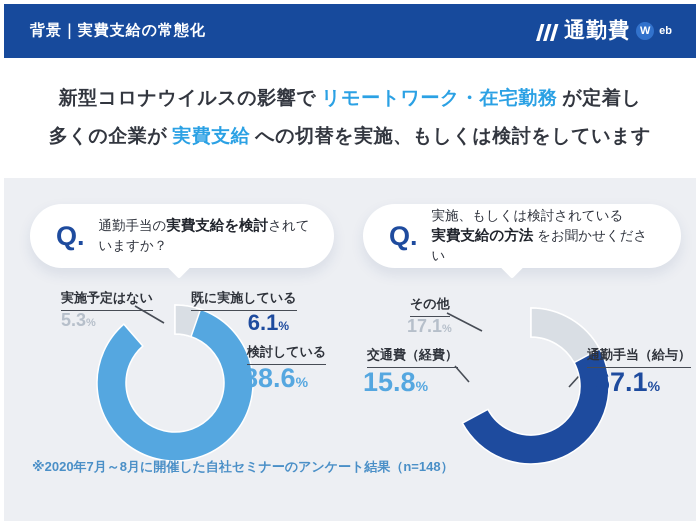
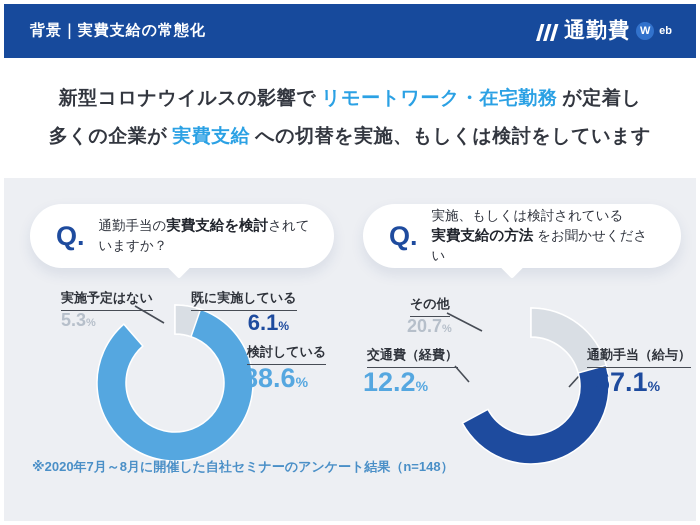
実施、もしくは検討されている実費支給の方法をお聞かせください/交通費（経費）: 15.8 -> 12.2
実施、もしくは検討されている実費支給の方法をお聞かせください/その他: 17.1 -> 20.7
